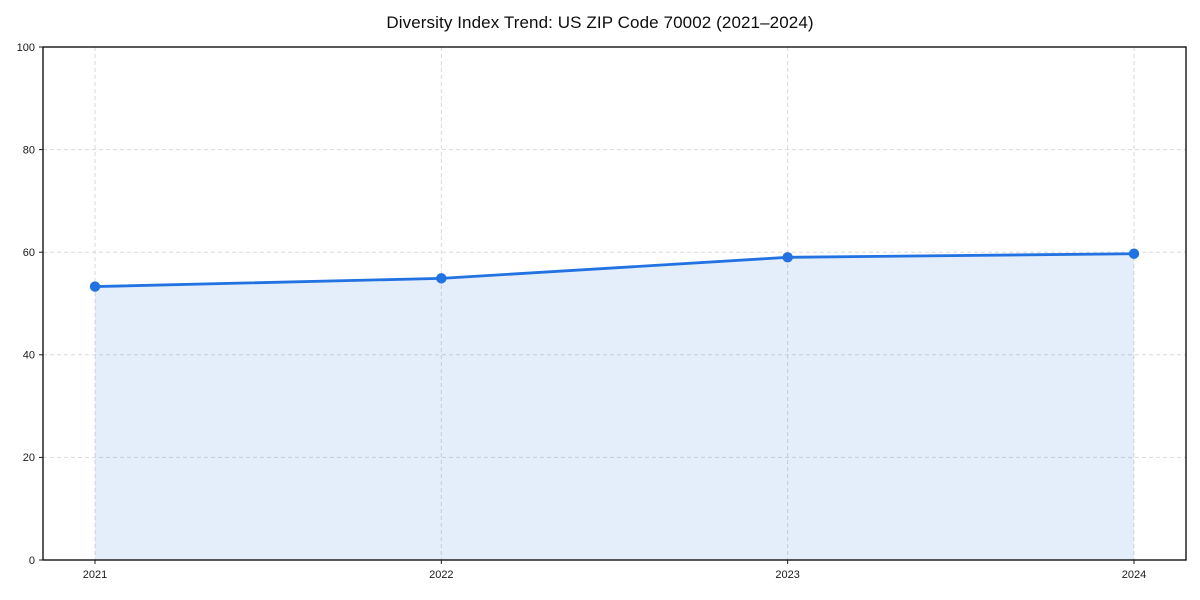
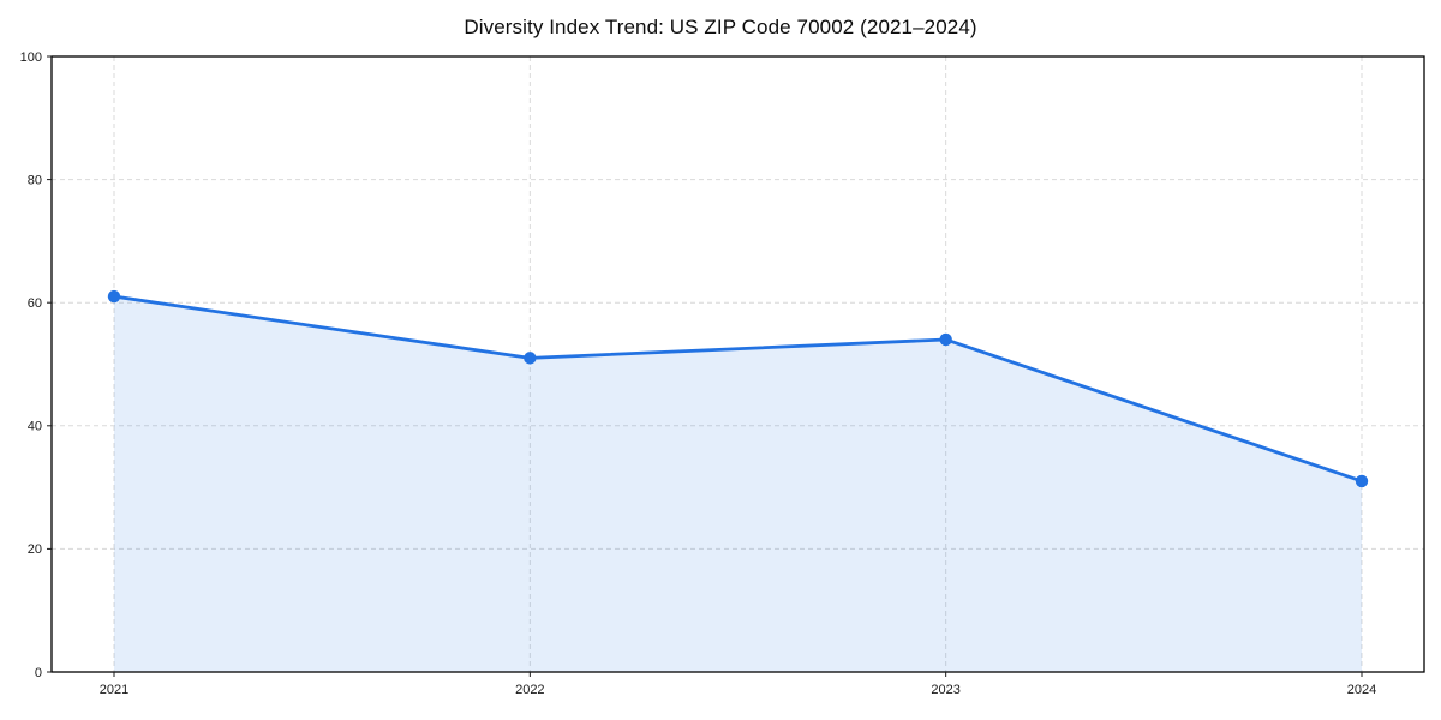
2021: 53 -> 61
2022: 55 -> 51
2023: 59 -> 54
2024: 60 -> 31
